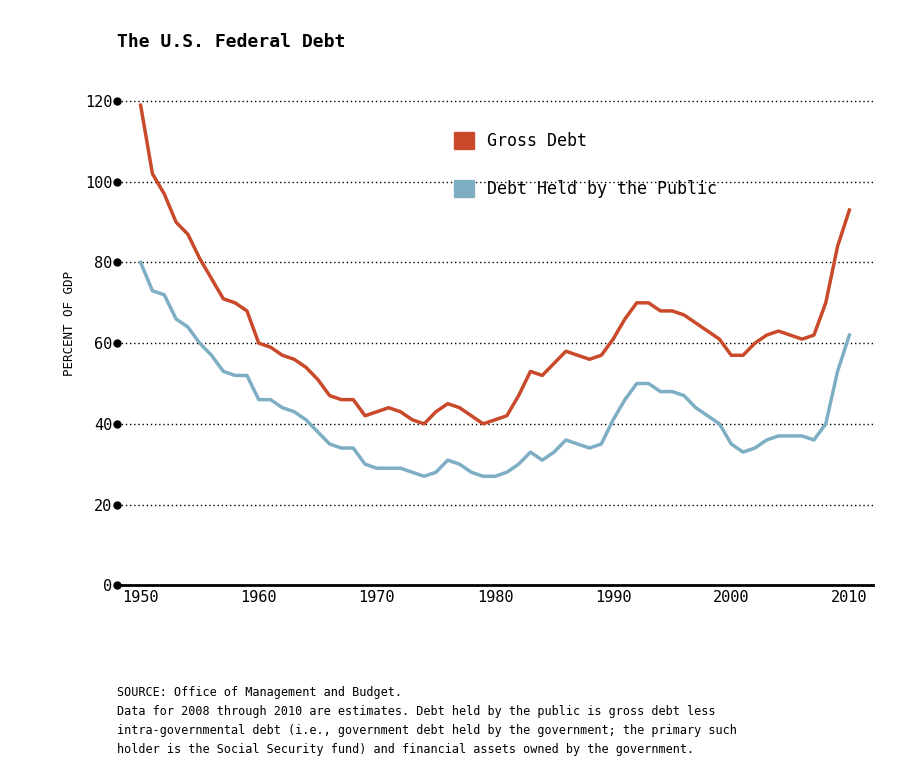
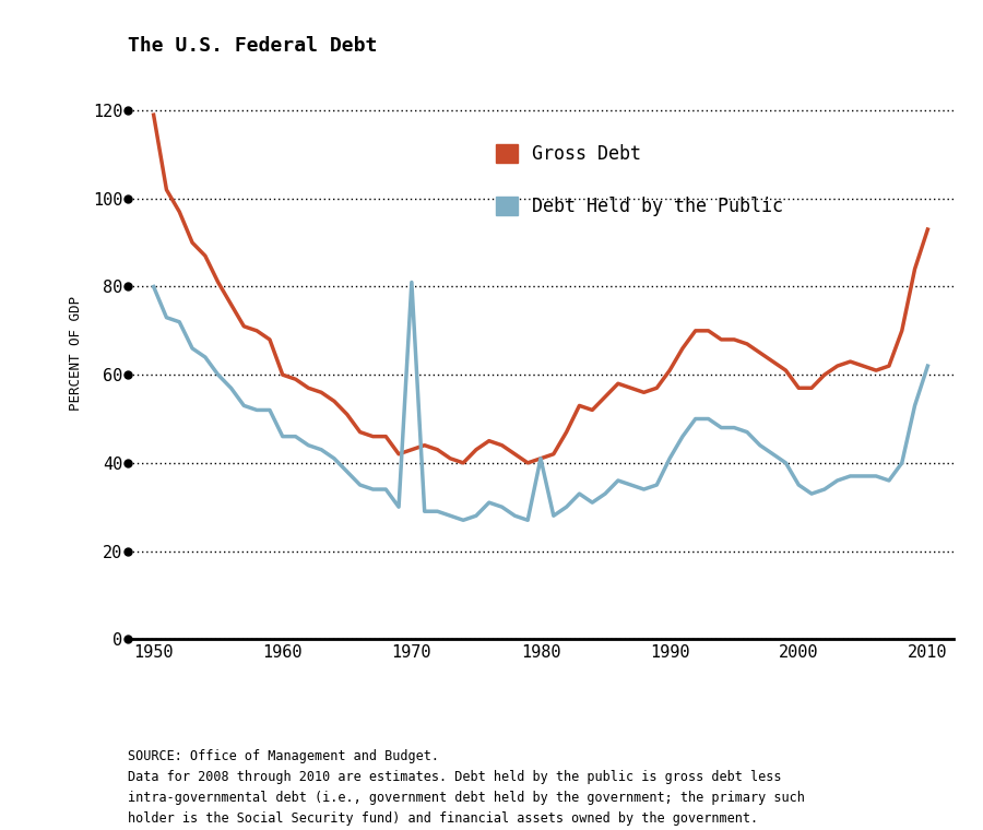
Debt Held by the Public/1970: 29 -> 81
Debt Held by the Public/1980: 27 -> 41
